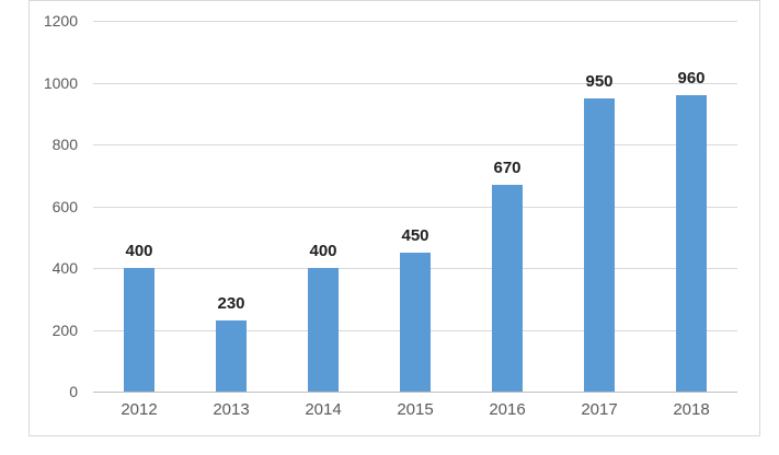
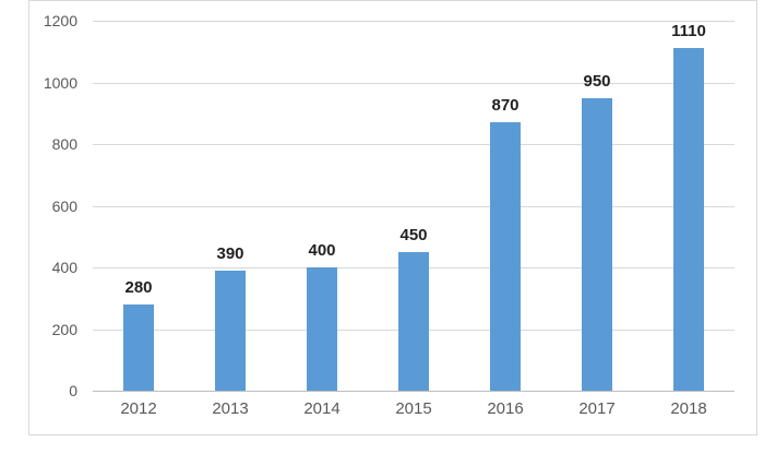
2012: 400 -> 280
2013: 230 -> 390
2016: 670 -> 870
2018: 960 -> 1110
